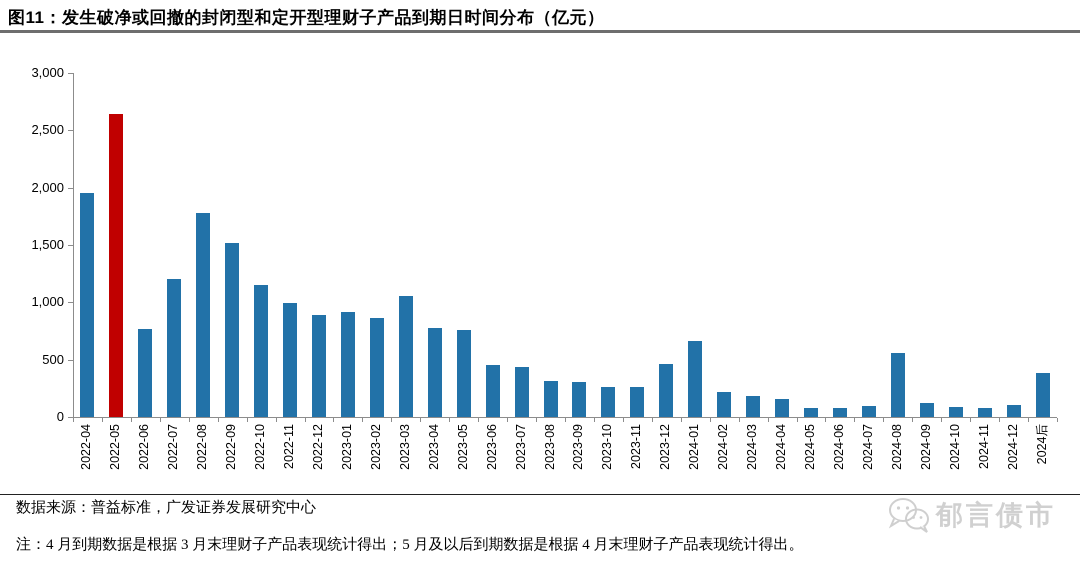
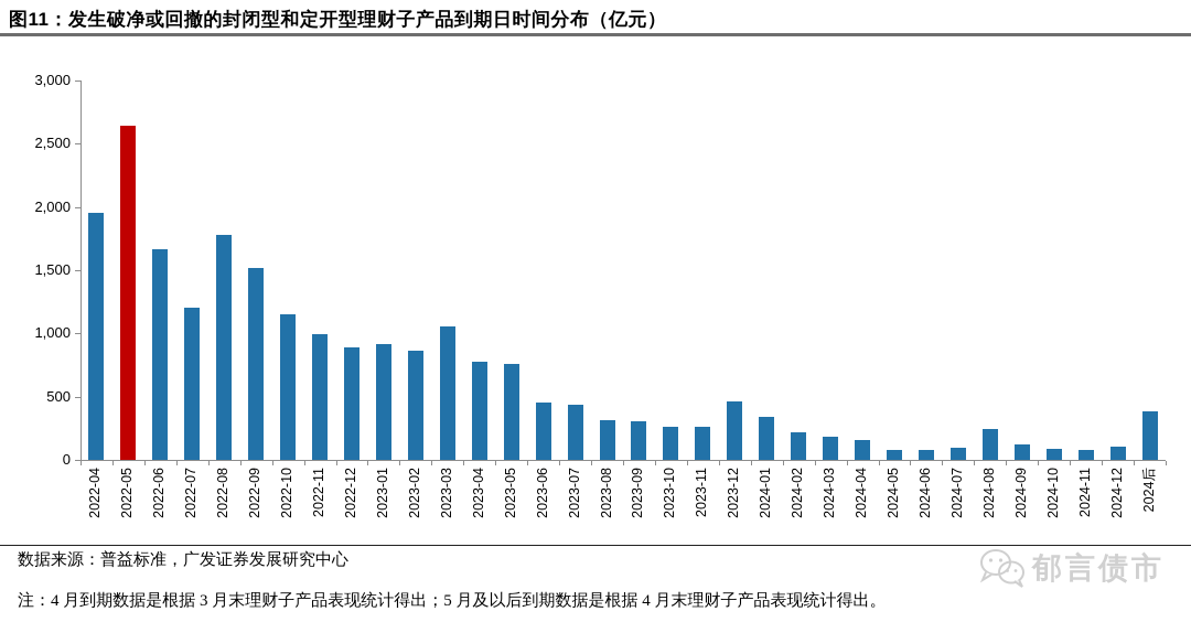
2022-06: 770 -> 1670
2024-01: 660 -> 340
2024-08: 560 -> 240
